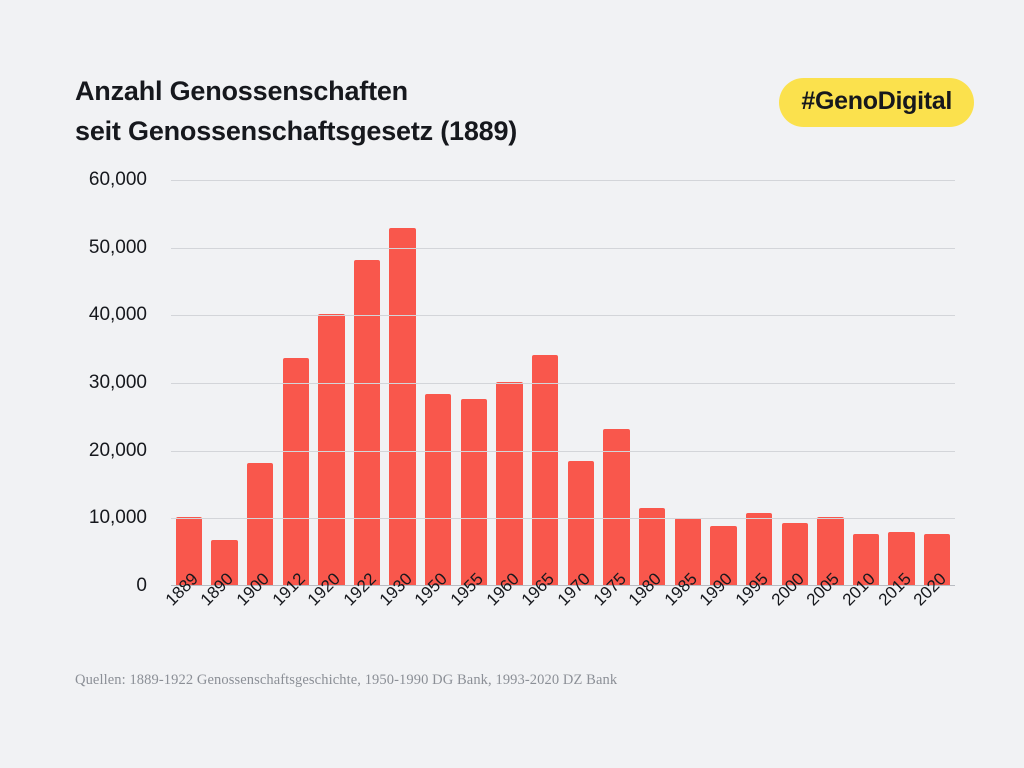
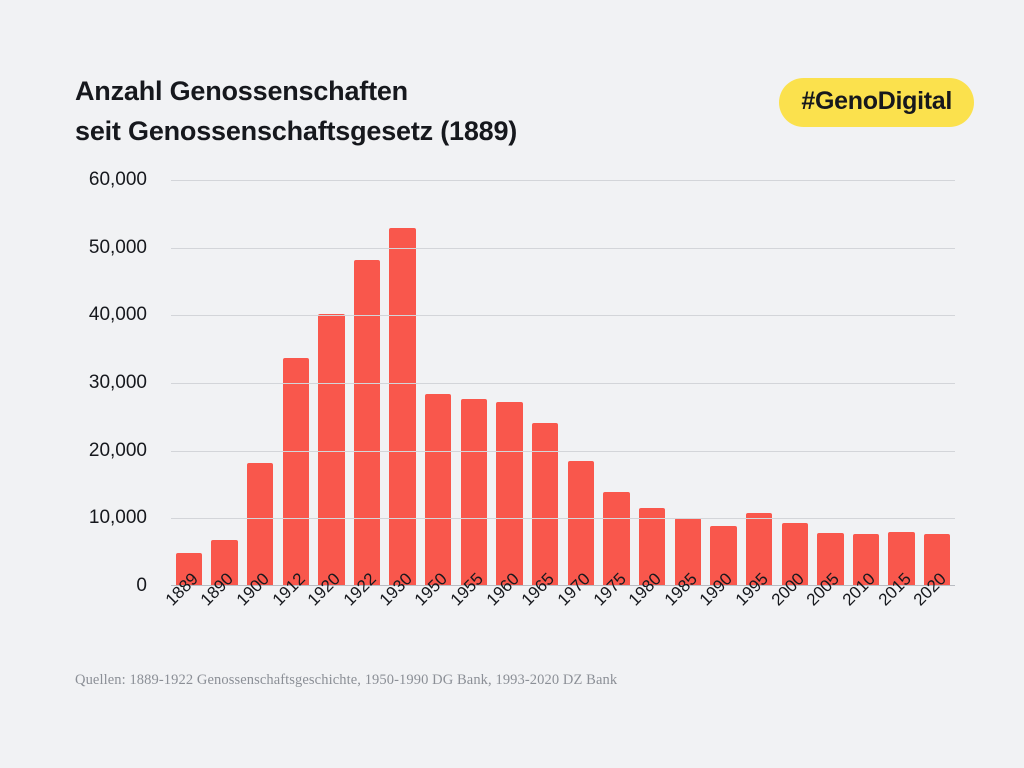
1889: 10000 -> 5000
1960: 30000 -> 27000
1965: 34000 -> 24000
1975: 23000 -> 14000
2005: 10000 -> 8000
